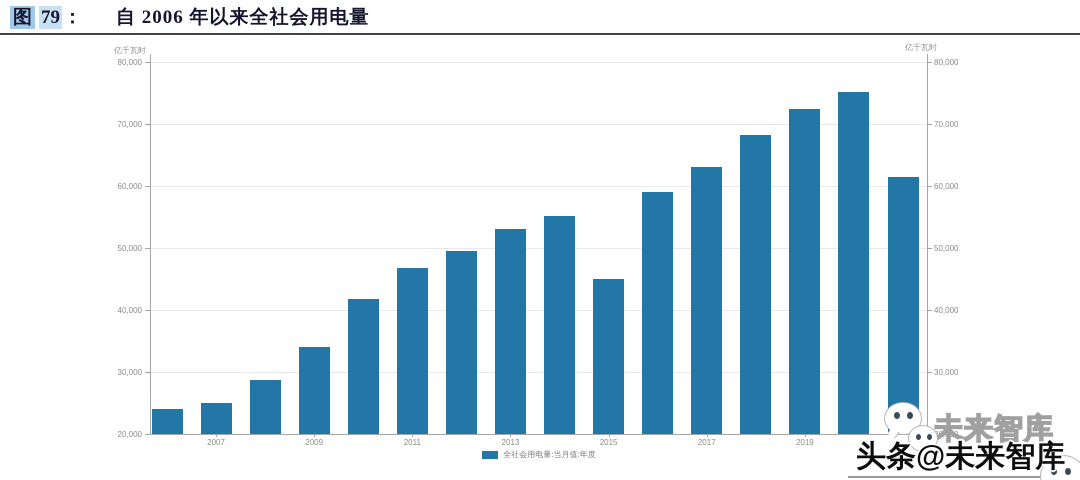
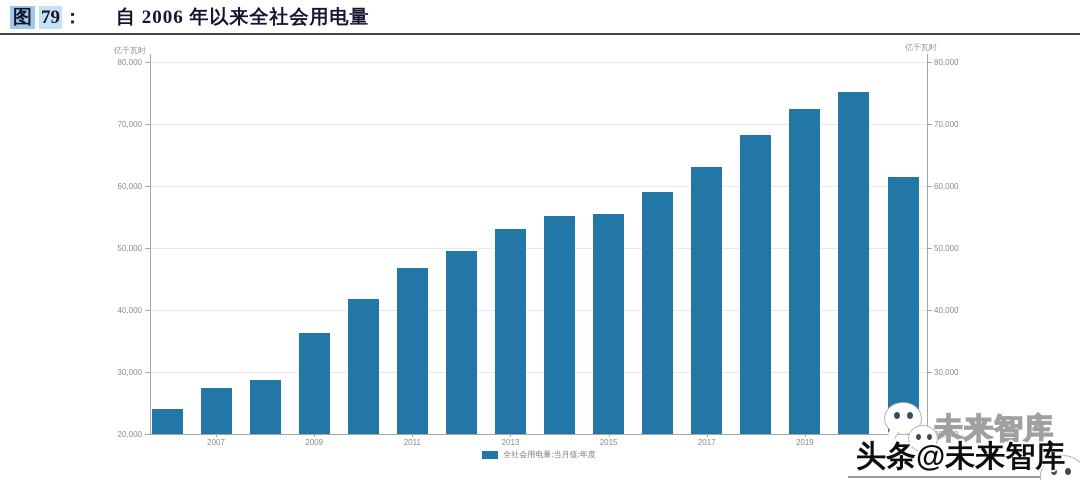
2007: 25000 -> 28000
2009: 34000 -> 36000
2015: 45000 -> 56000
